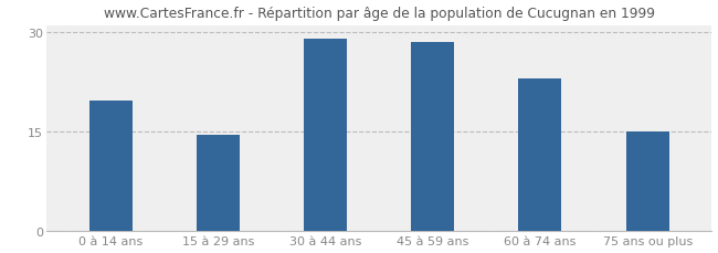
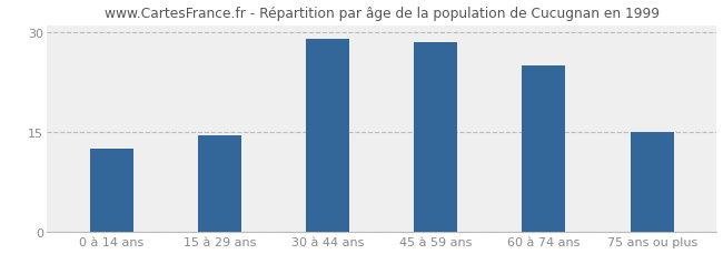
0 à 14 ans: 19.6 -> 12.5
60 à 74 ans: 23.0 -> 25.0
